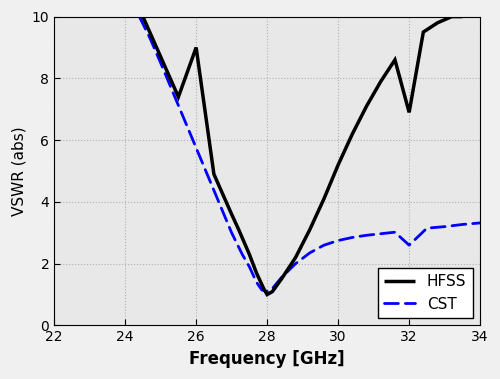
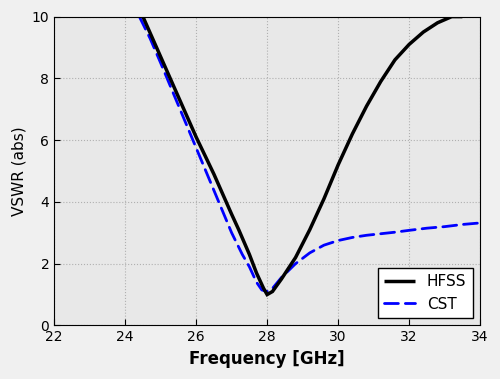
HFSS/26: 9.0 -> 6.1
HFSS/32: 6.9 -> 9.1
CST/32: 2.60 -> 3.08
